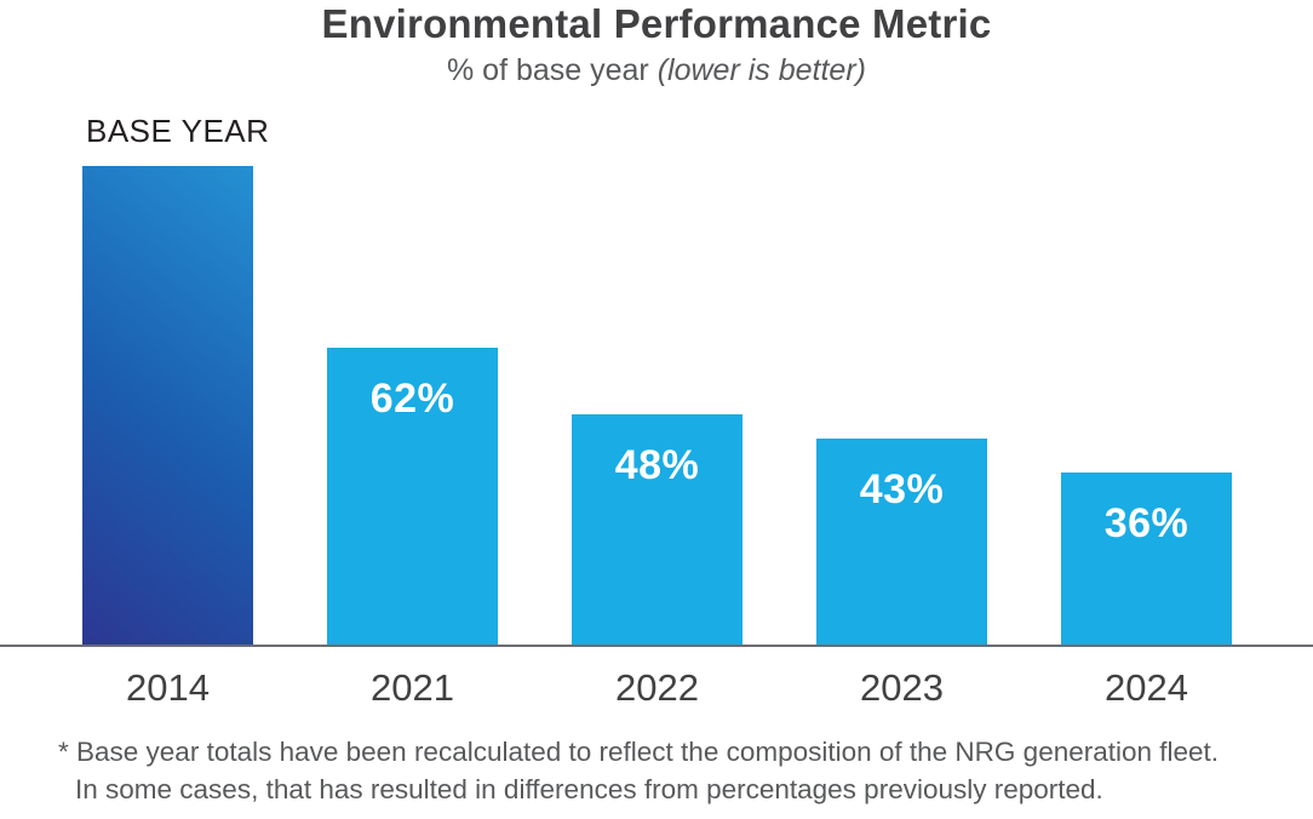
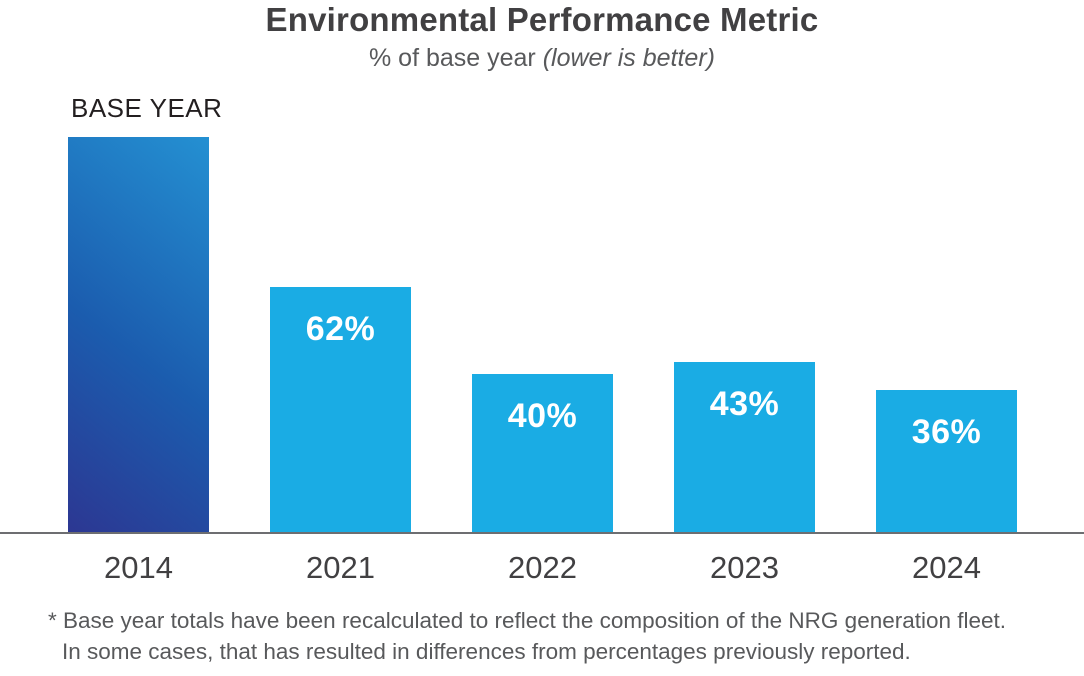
2022: 48% -> 40%
